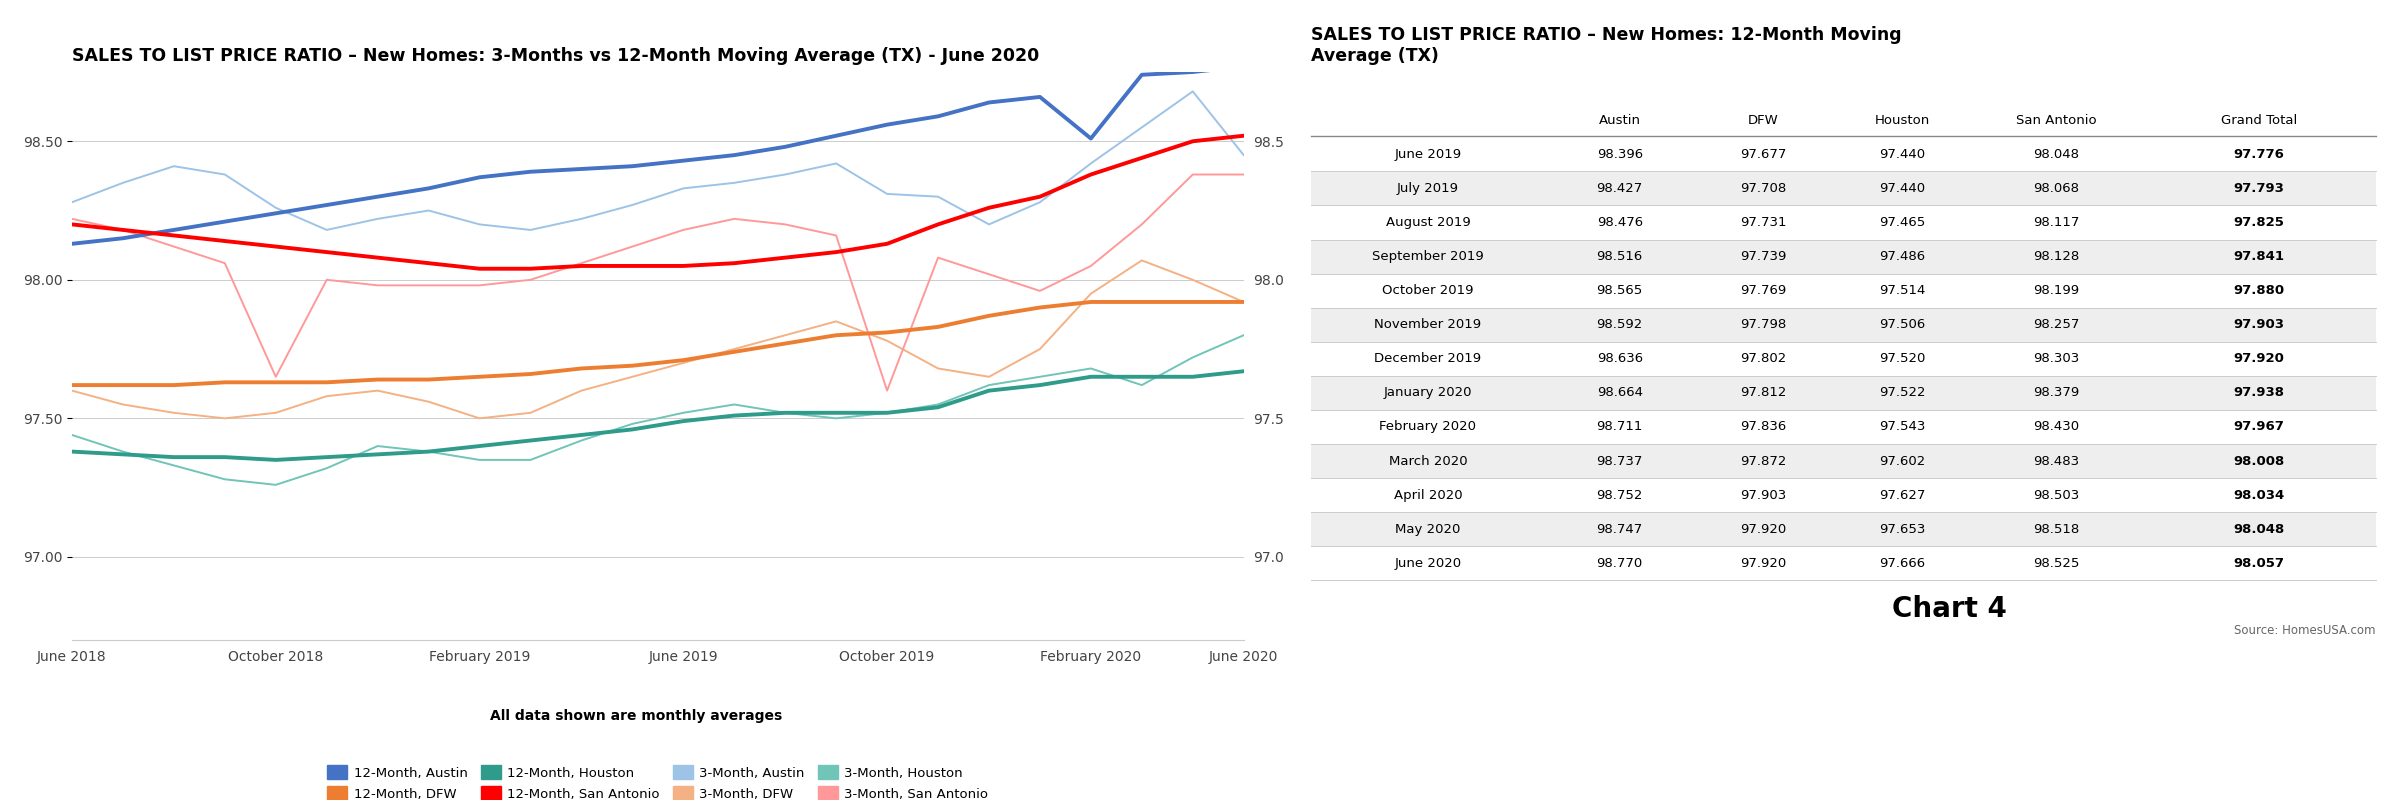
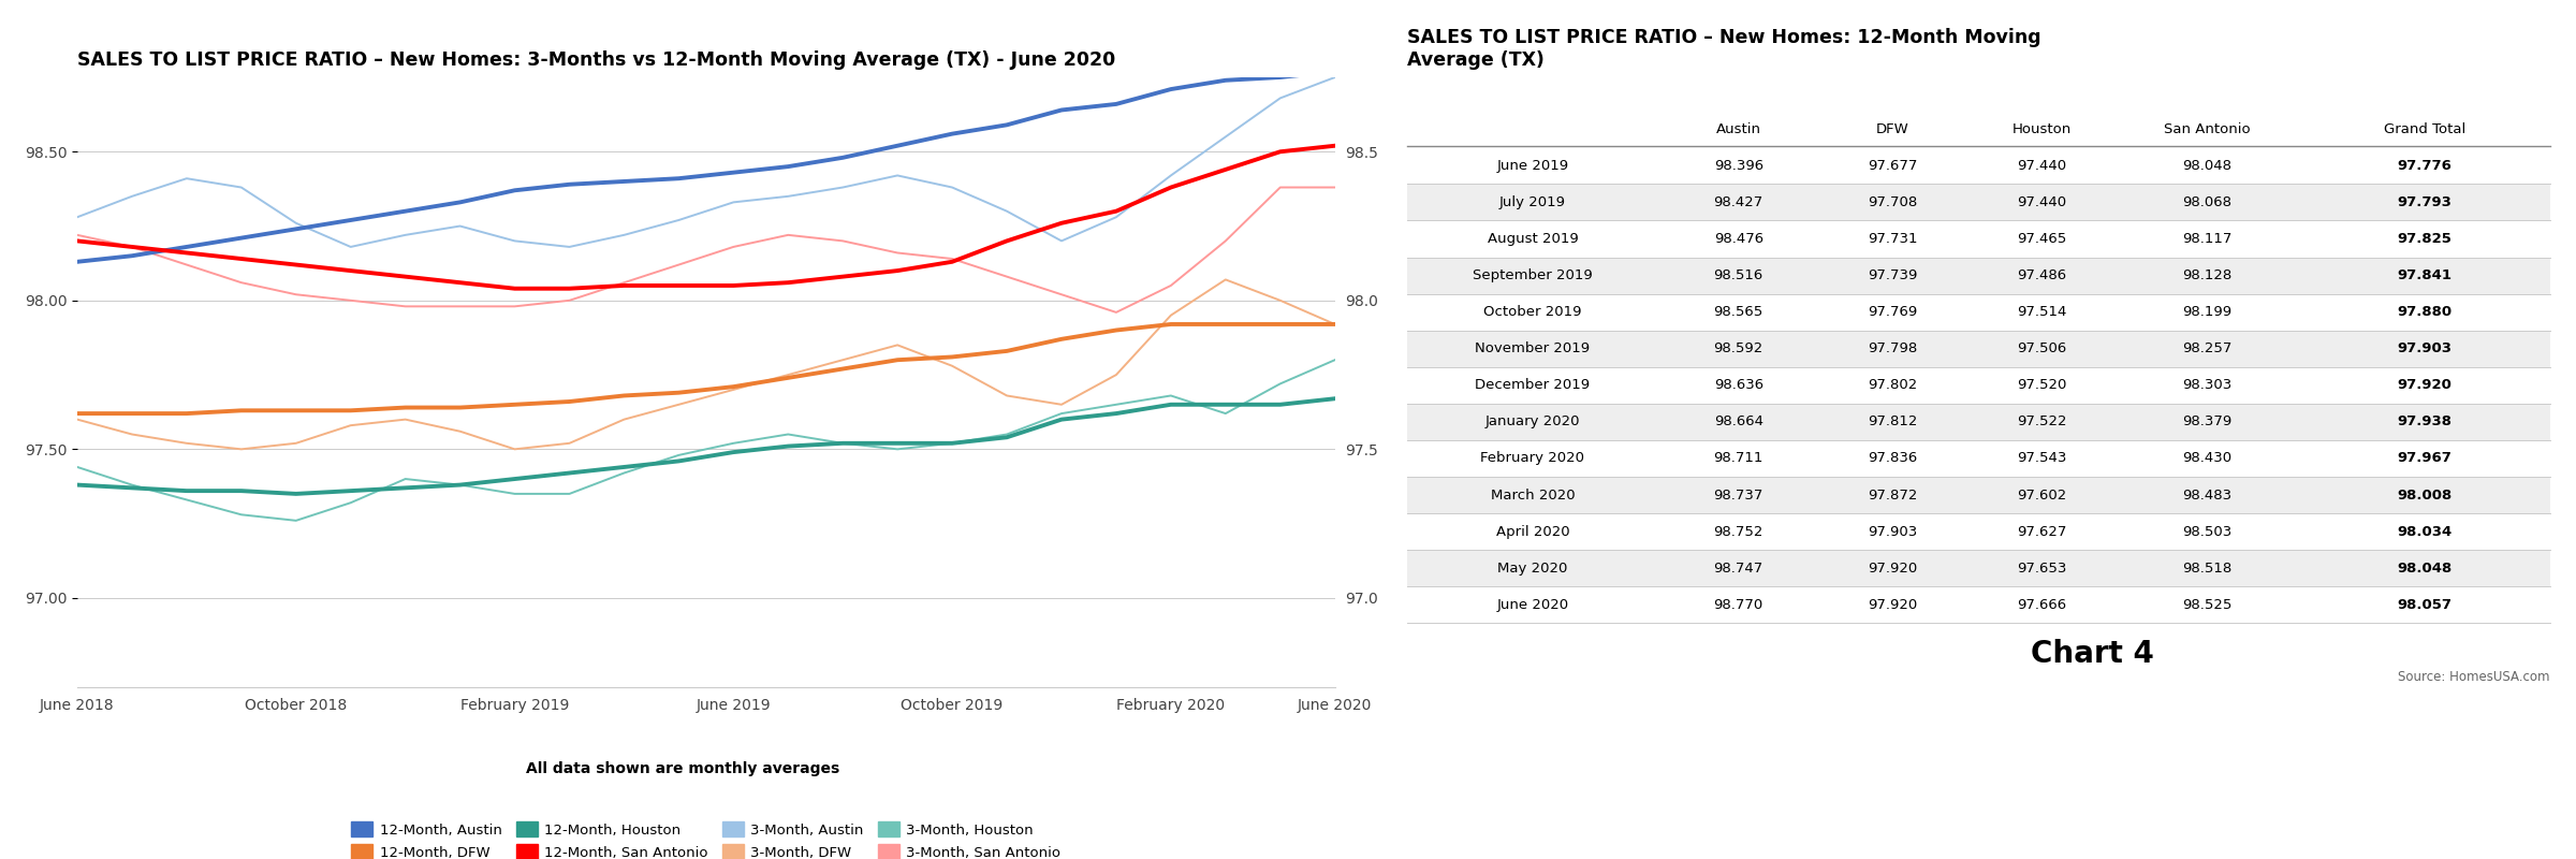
3-Month, San Antonio/October 2018: 97.65 -> 98.02
3-Month, Austin/October 2019: 98.31 -> 98.38
3-Month, San Antonio/October 2019: 97.60 -> 98.14
12-Month, Austin/February 2020: 98.51 -> 98.71
3-Month, Austin/June 2020: 98.45 -> 98.75
